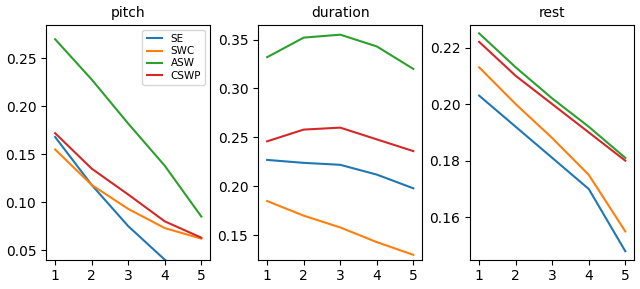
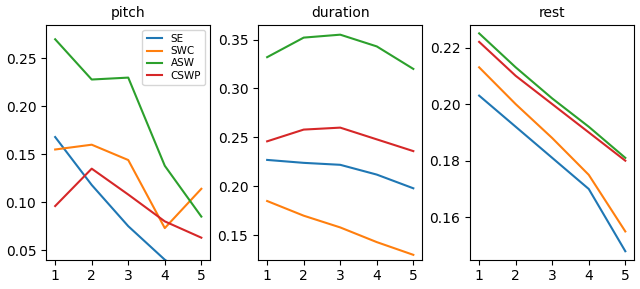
pitch/CSWP/1: 0.172 -> 0.096
pitch/SWC/2: 0.118 -> 0.160
pitch/SWC/3: 0.093 -> 0.144
pitch/ASW/3: 0.182 -> 0.230
pitch/SWC/5: 0.062 -> 0.114
